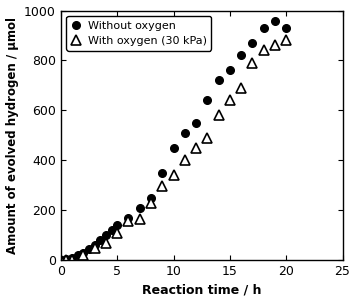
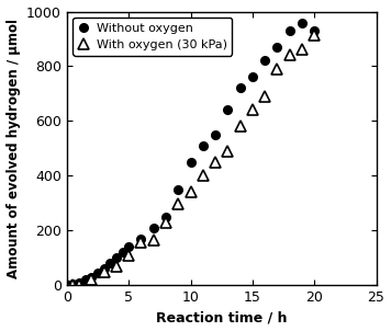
With oxygen (30 kPa)/20: 880 -> 915
